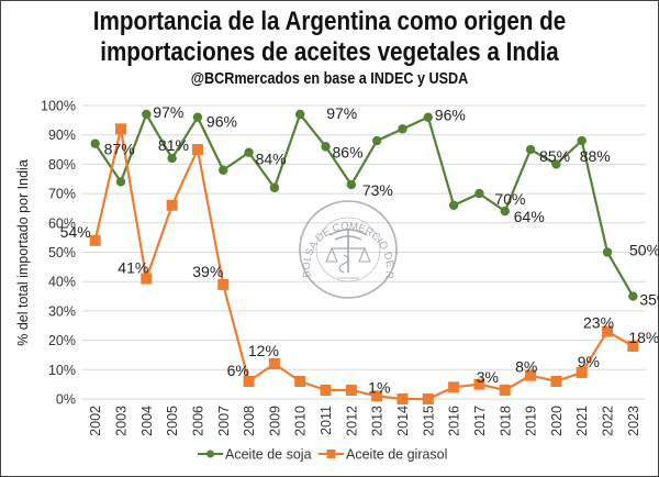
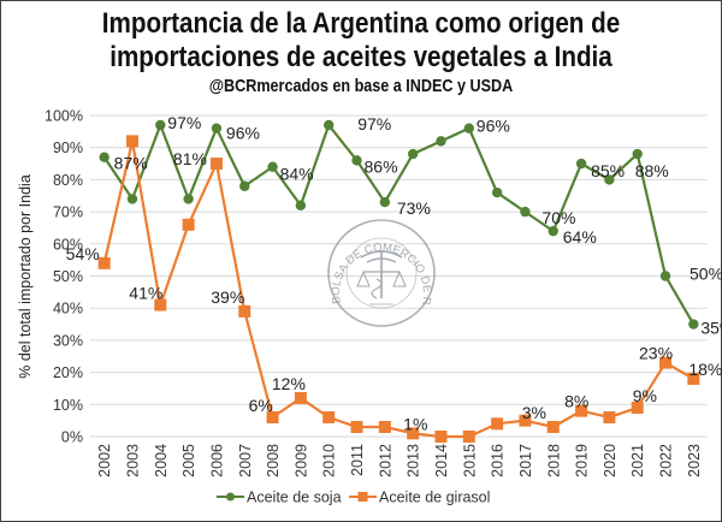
Aceite de soja/2005: 82% -> 74%
Aceite de soja/2016: 66% -> 76%
